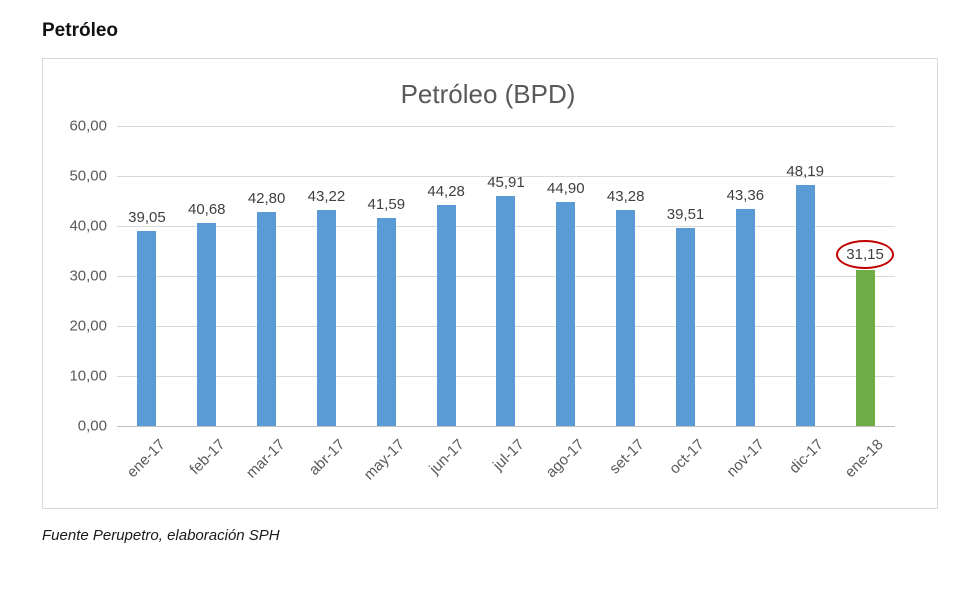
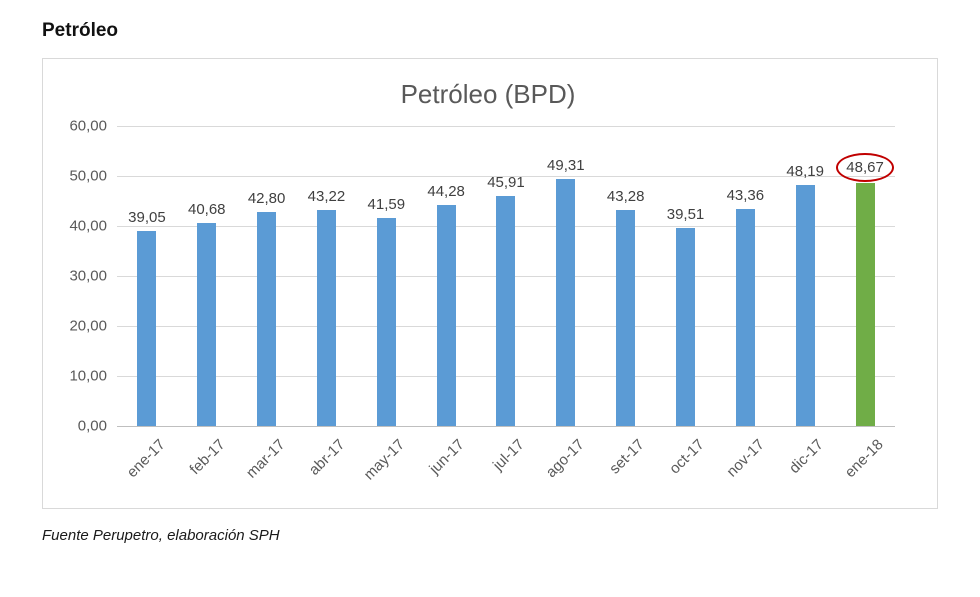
ago-17: 44,90 -> 49,31
ene-18: 31,15 -> 48,67
